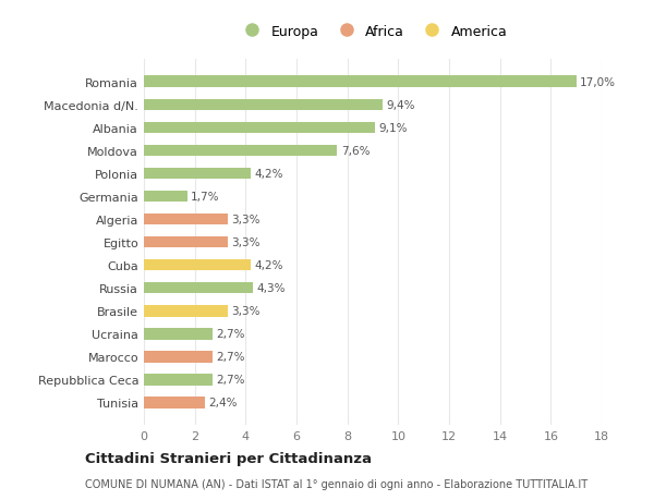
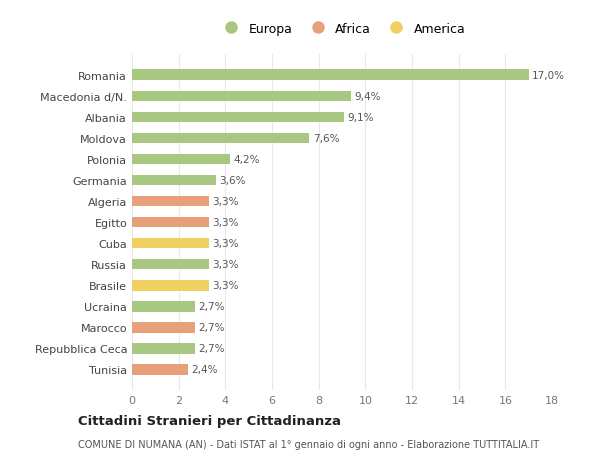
Germania: 1,7% -> 3,6%
Cuba: 4,2% -> 3,3%
Russia: 4,3% -> 3,3%
